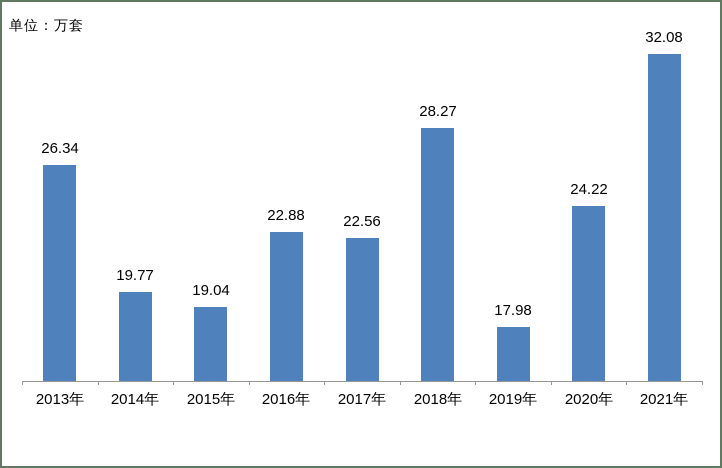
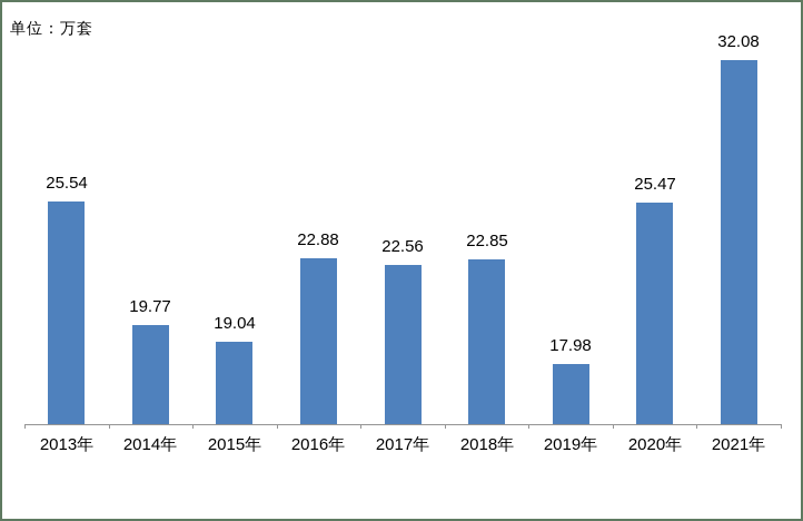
2013年: 26.34 -> 25.54
2018年: 28.27 -> 22.85
2020年: 24.22 -> 25.47
